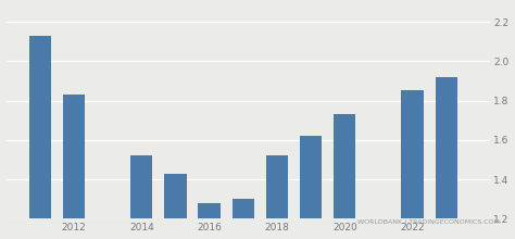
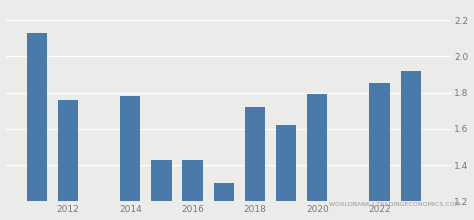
2012: 1.83 -> 1.76
2014: 1.52 -> 1.78
2016: 1.28 -> 1.43
2018: 1.52 -> 1.72
2020: 1.73 -> 1.79
